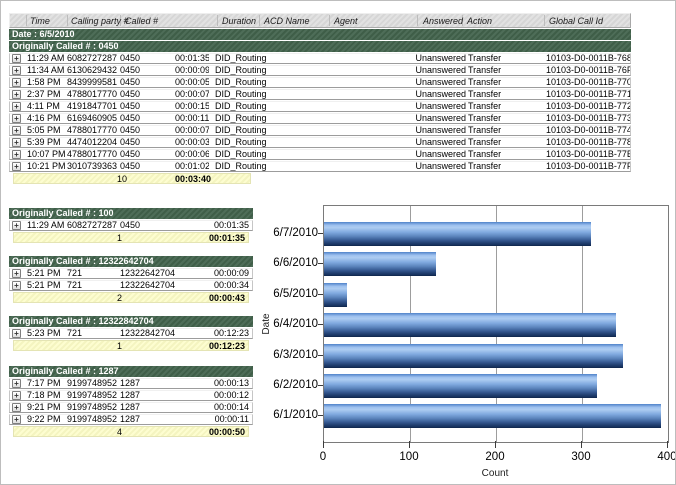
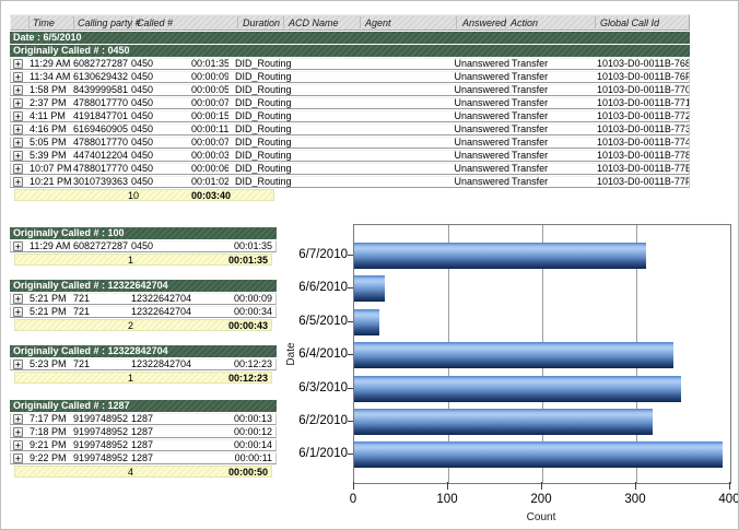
6/6/2010: 130 -> 30
